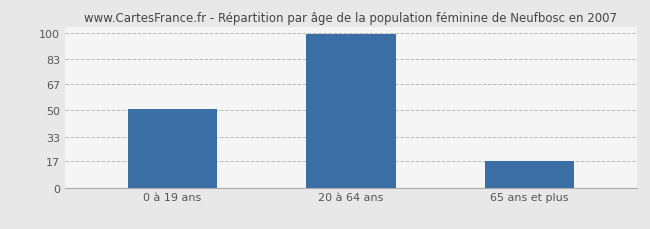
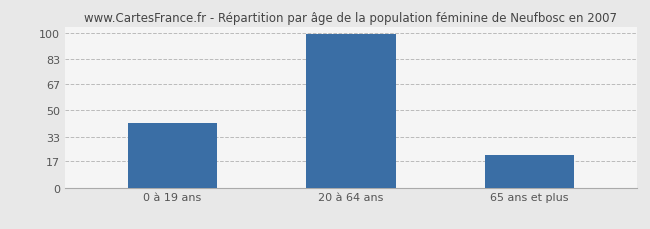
0 à 19 ans: 51 -> 42
65 ans et plus: 17 -> 21
